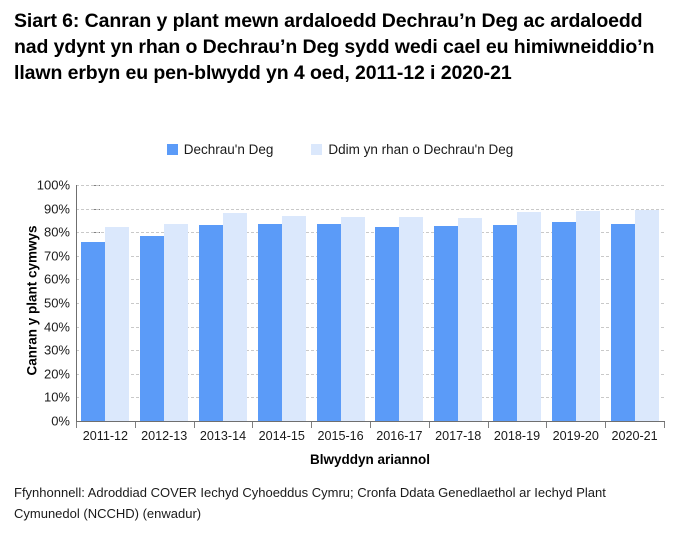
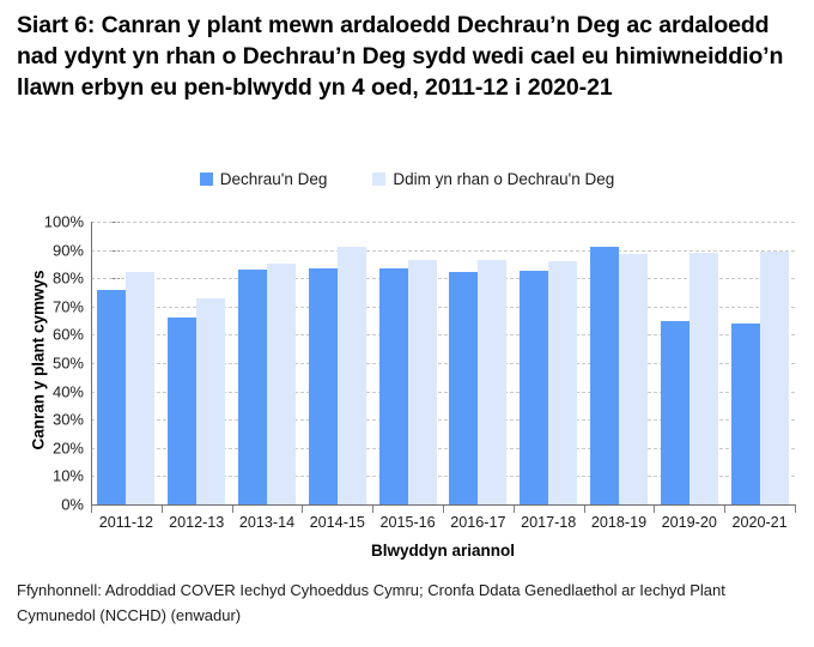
Dechrau'n Deg/2012-13: 78% -> 66%
Ddim yn rhan o Dechrau'n Deg/2012-13: 84% -> 73%
Ddim yn rhan o Dechrau'n Deg/2013-14: 88% -> 85%
Ddim yn rhan o Dechrau'n Deg/2014-15: 87% -> 91%
Dechrau'n Deg/2018-19: 83% -> 91%
Dechrau'n Deg/2019-20: 84% -> 65%
Dechrau'n Deg/2020-21: 84% -> 64%
